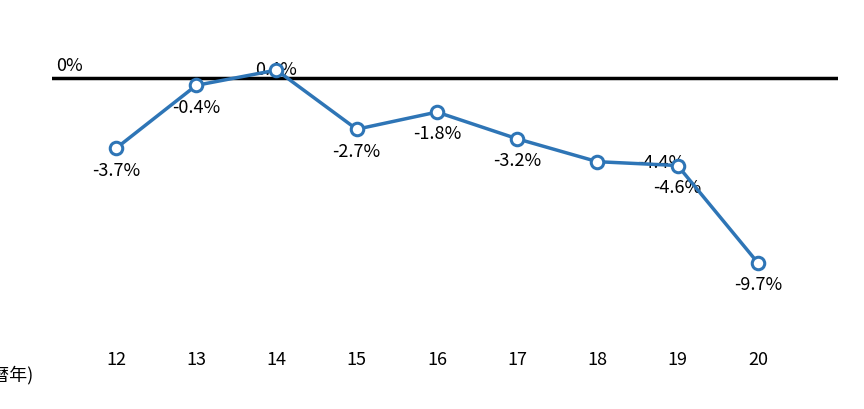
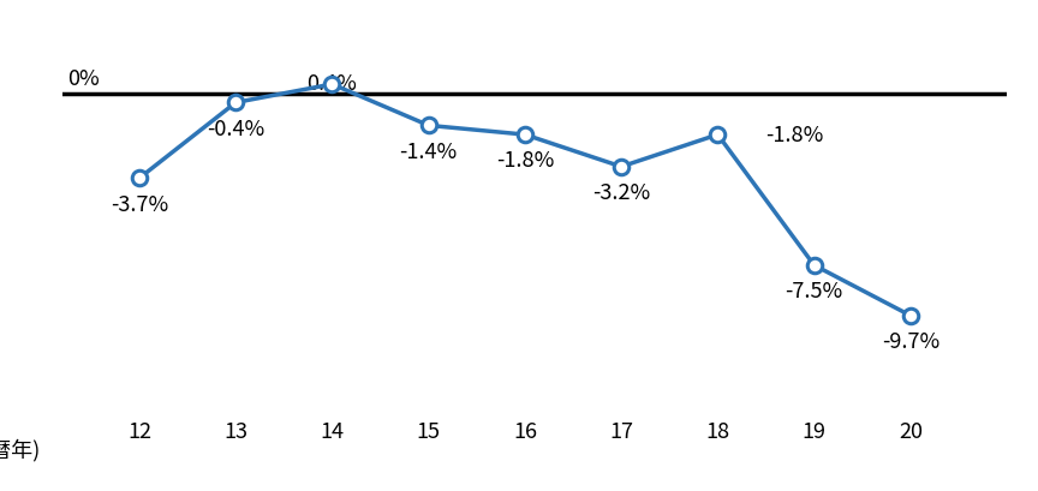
15: -2.7% -> -1.4%
18: -4.4% -> -1.8%
19: -4.6% -> -7.5%
